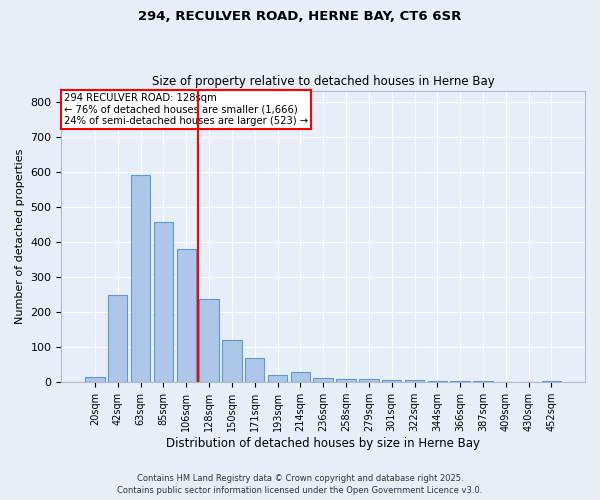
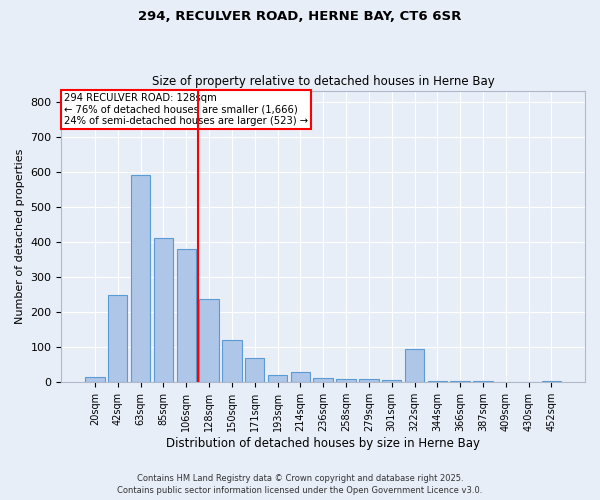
85sqm: 458 -> 410
322sqm: 8 -> 95
